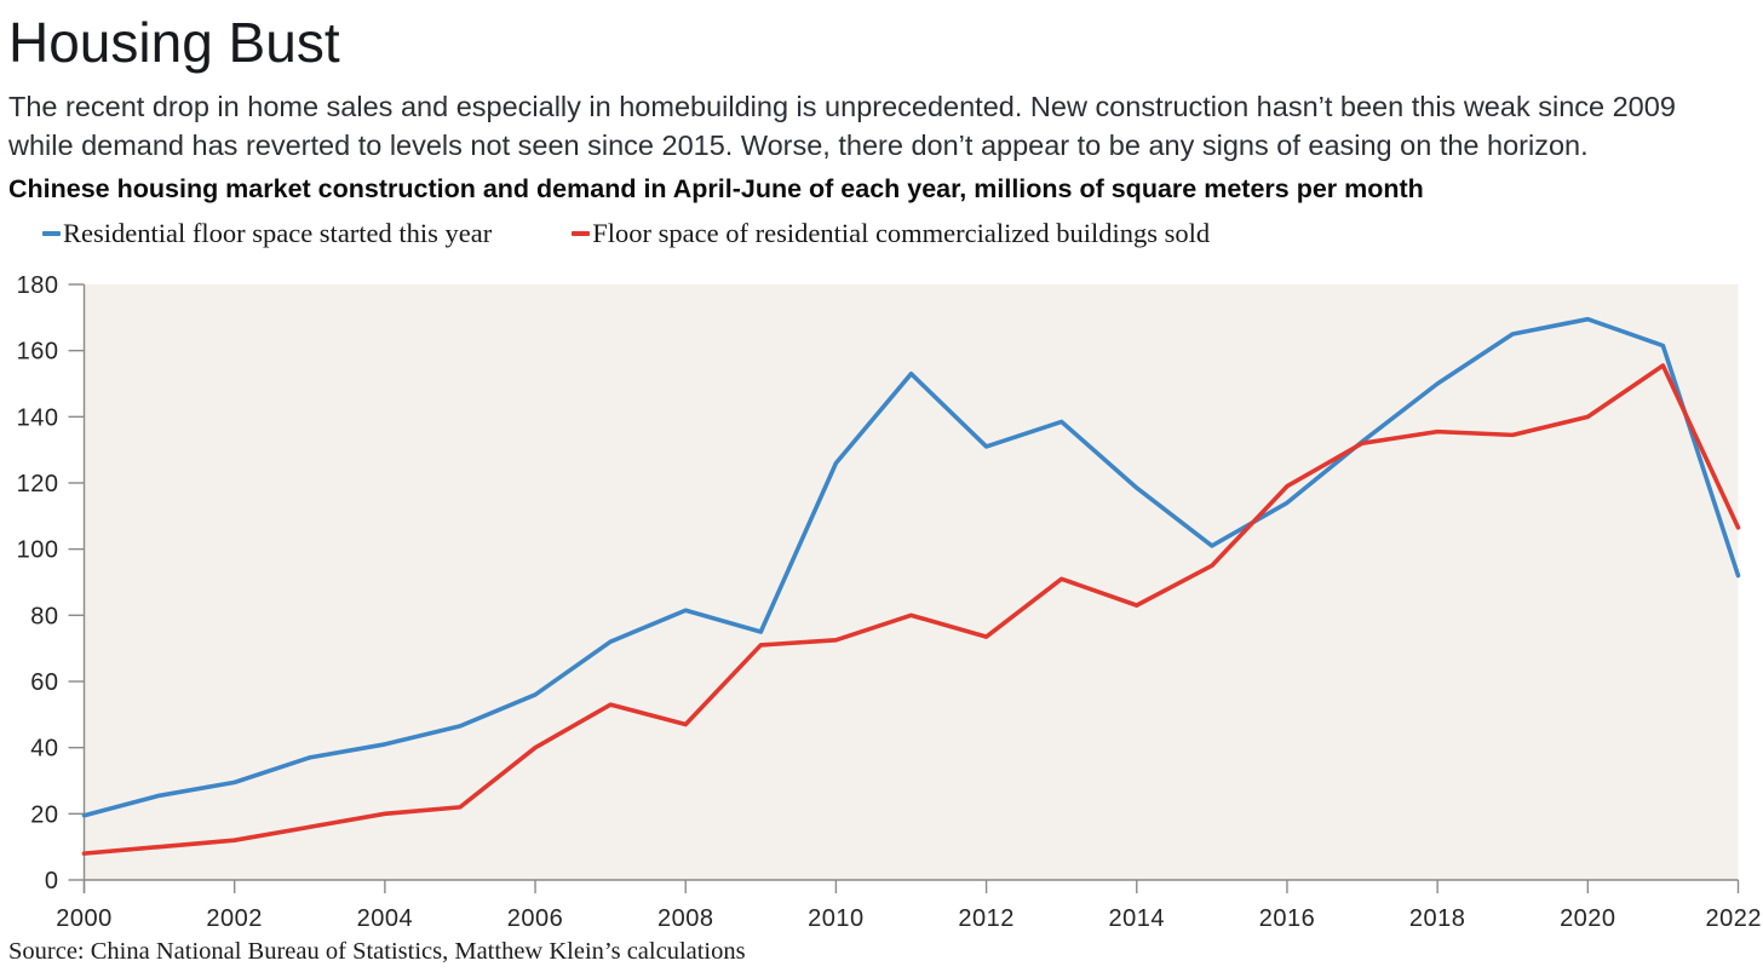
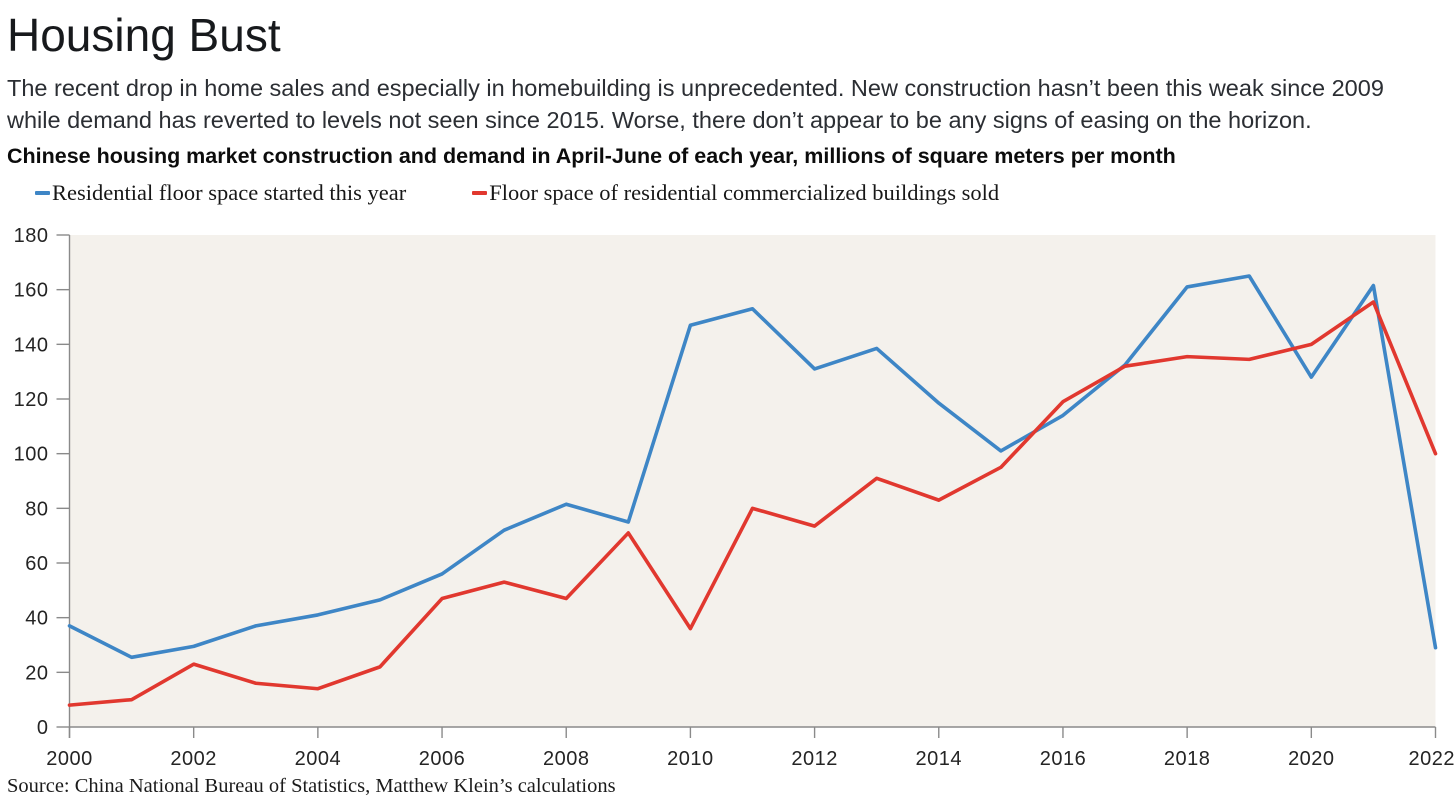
Residential floor space started this year/2000: 20 -> 37
Floor space of residential commercialized buildings sold/2002: 12 -> 23
Floor space of residential commercialized buildings sold/2004: 20 -> 14
Floor space of residential commercialized buildings sold/2006: 40 -> 47
Residential floor space started this year/2010: 126 -> 147
Floor space of residential commercialized buildings sold/2010: 72 -> 36
Residential floor space started this year/2018: 150 -> 161
Residential floor space started this year/2020: 170 -> 128
Residential floor space started this year/2022: 92 -> 29
Floor space of residential commercialized buildings sold/2022: 106 -> 100
